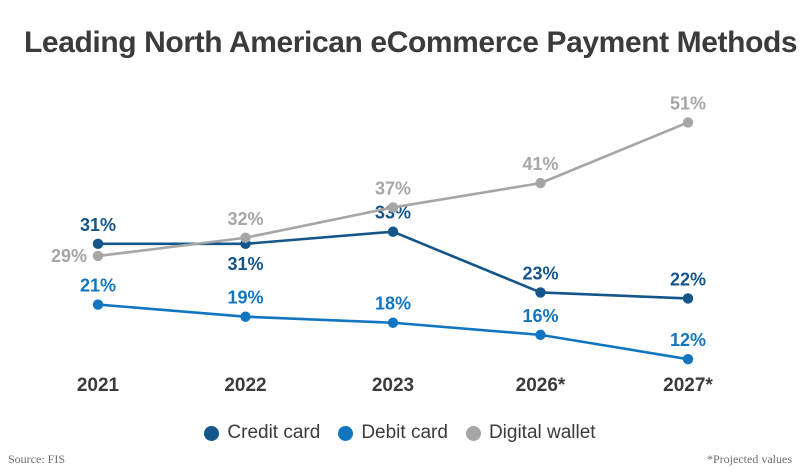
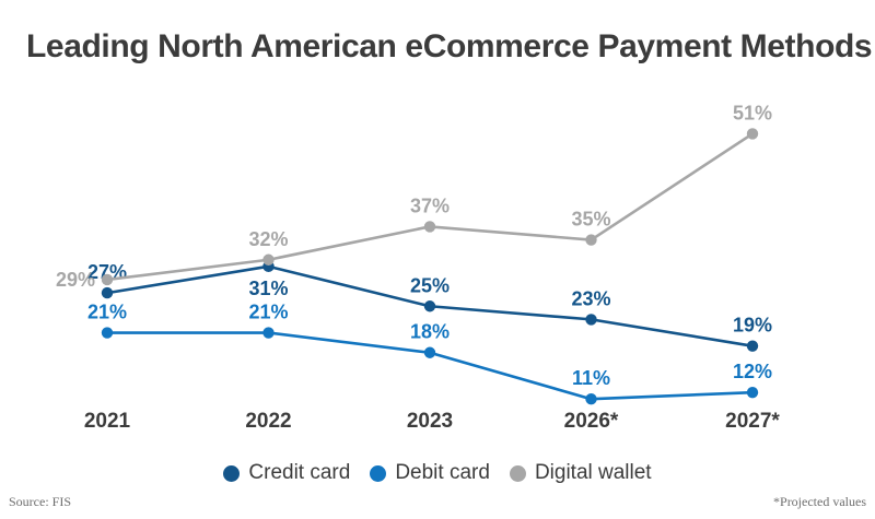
Credit card/2021: 31% -> 27%
Debit card/2022: 19% -> 21%
Credit card/2023: 33% -> 25%
Debit card/2026*: 16% -> 11%
Digital wallet/2026*: 41% -> 35%
Credit card/2027*: 22% -> 19%
